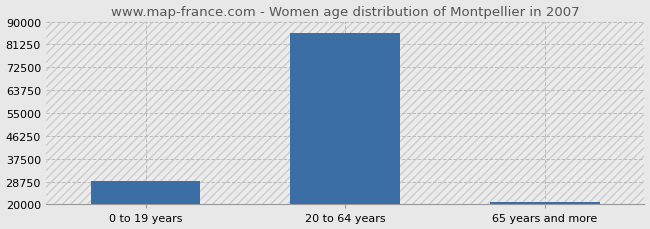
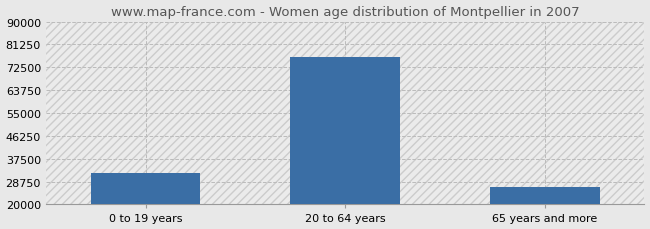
0 to 19 years: 28800 -> 32000
20 to 64 years: 85500 -> 76500
65 years and more: 20800 -> 26500
